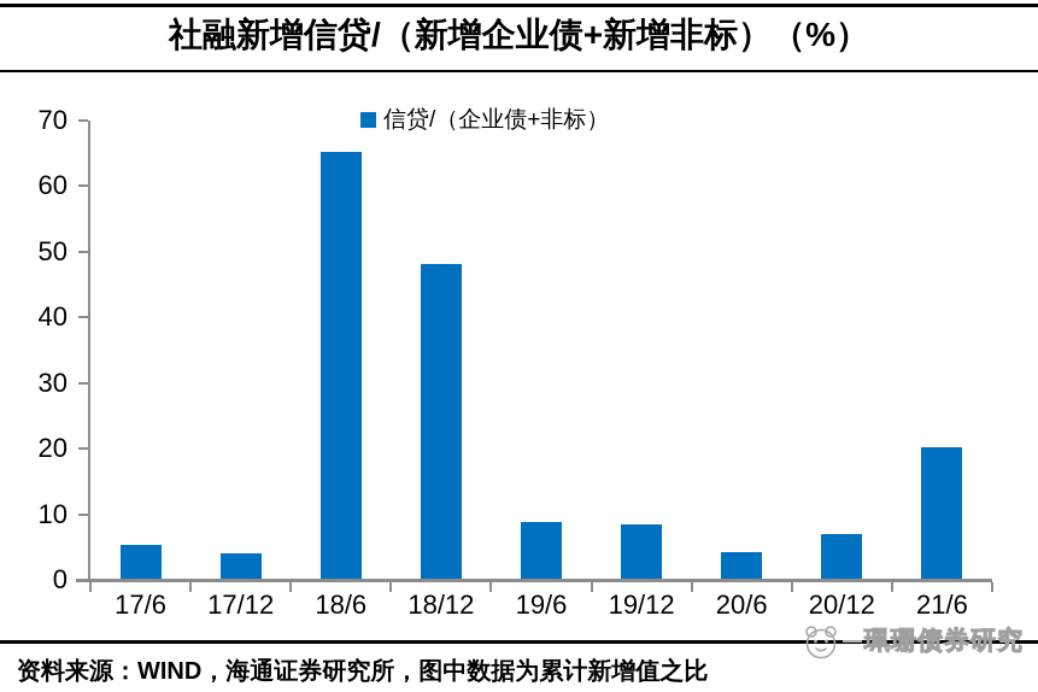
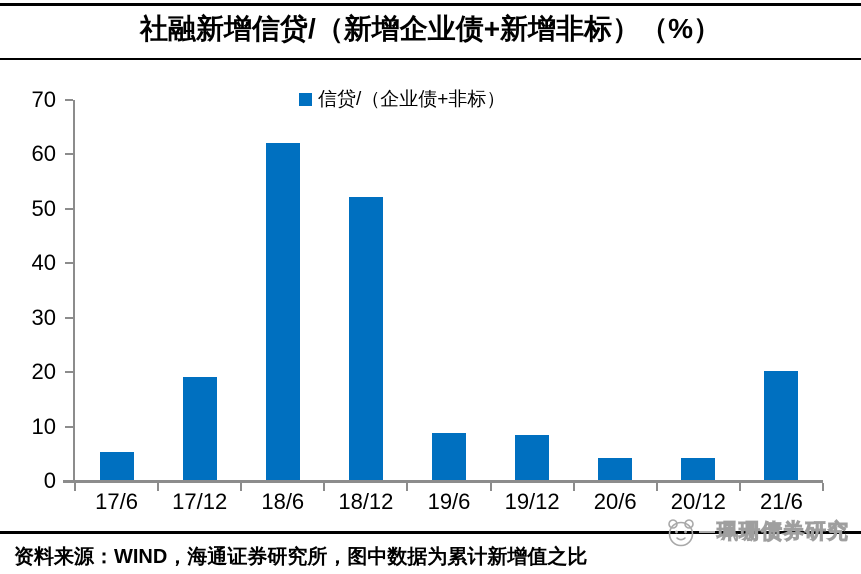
17/12: 4 -> 19
18/6: 65 -> 62
18/12: 48 -> 52
20/12: 7 -> 4
